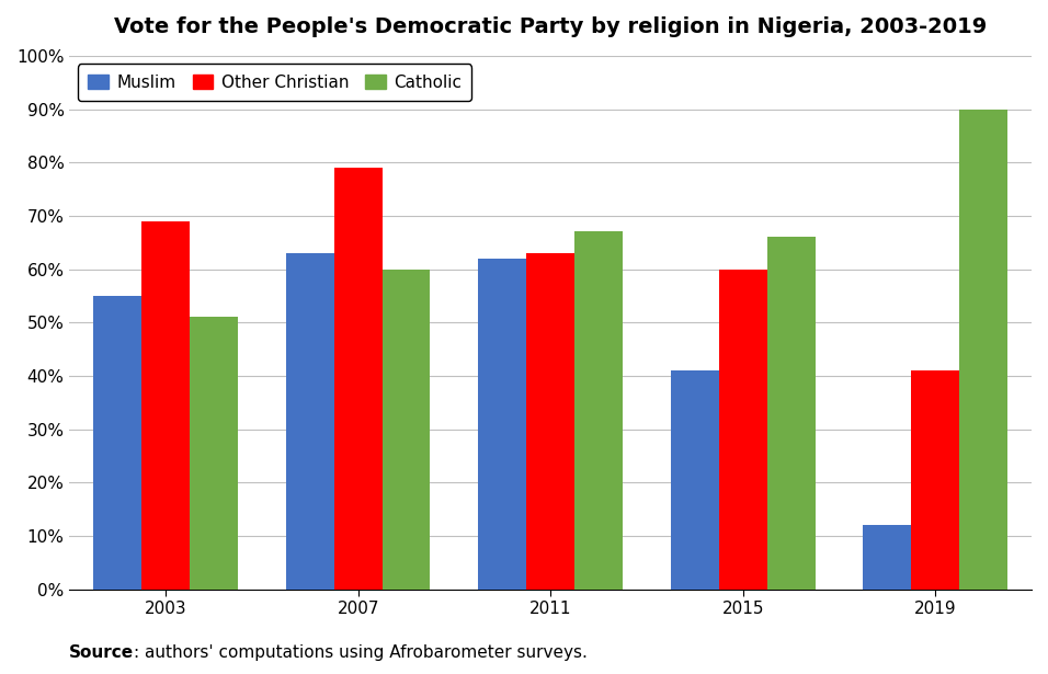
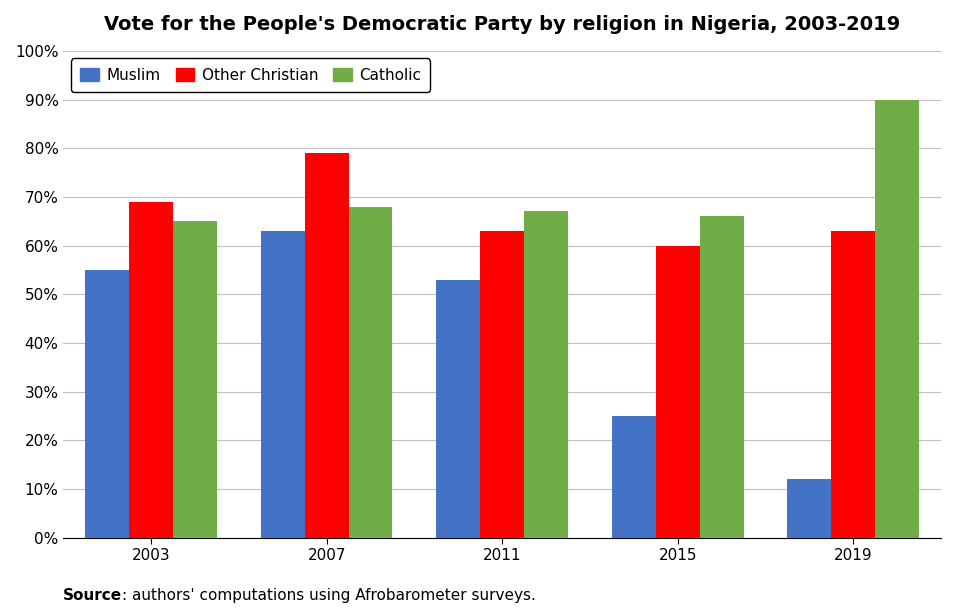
Catholic/2003: 51% -> 65%
Catholic/2007: 60% -> 68%
Muslim/2011: 62% -> 53%
Muslim/2015: 41% -> 25%
Other Christian/2019: 41% -> 63%
